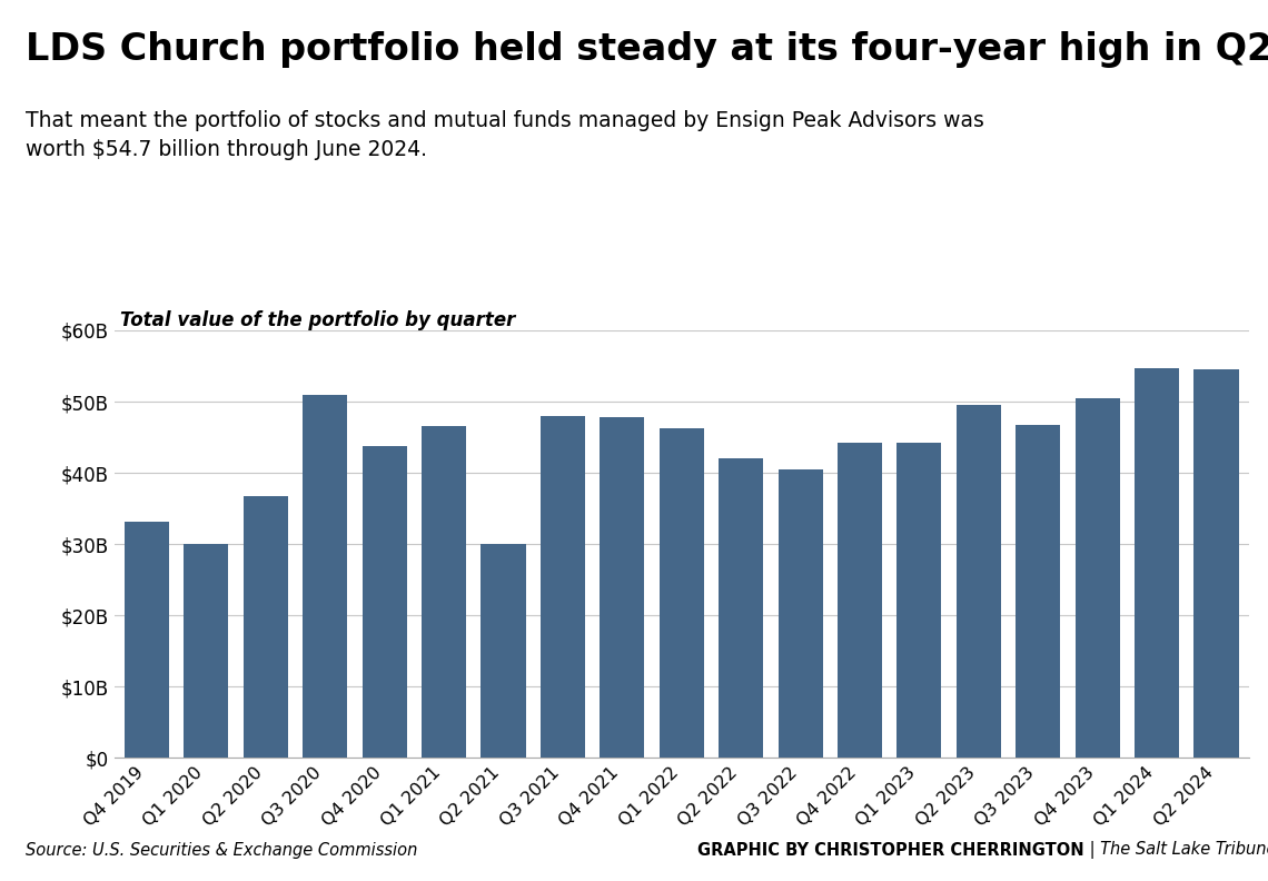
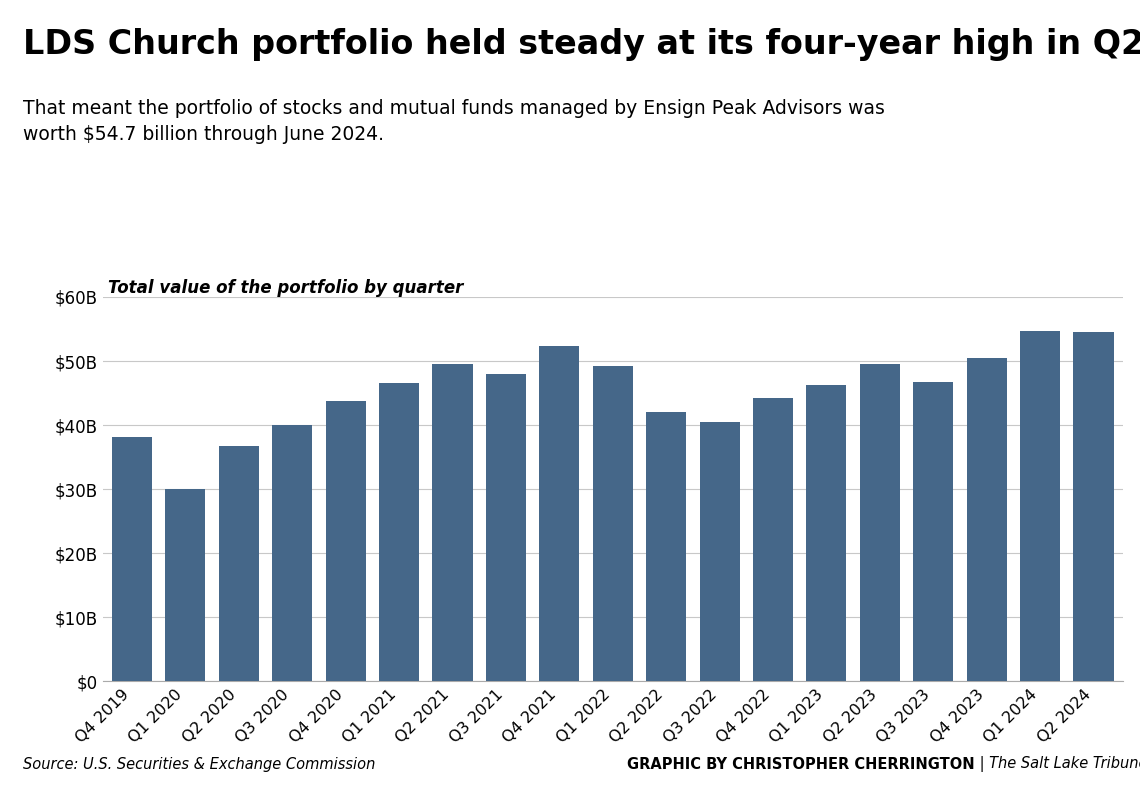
Q4 2019: $33.2B -> $38.2B
Q3 2020: $51.0B -> $40.0B
Q2 2021: $30.0B -> $49.5B
Q4 2021: $47.8B -> $52.3B
Q1 2022: $46.2B -> $49.2B
Q1 2023: $44.2B -> $46.3B
